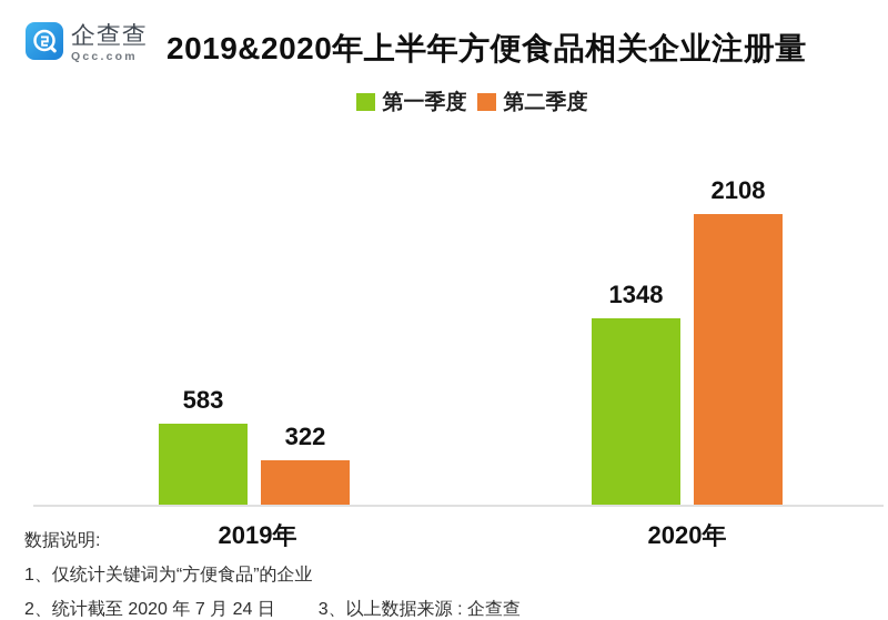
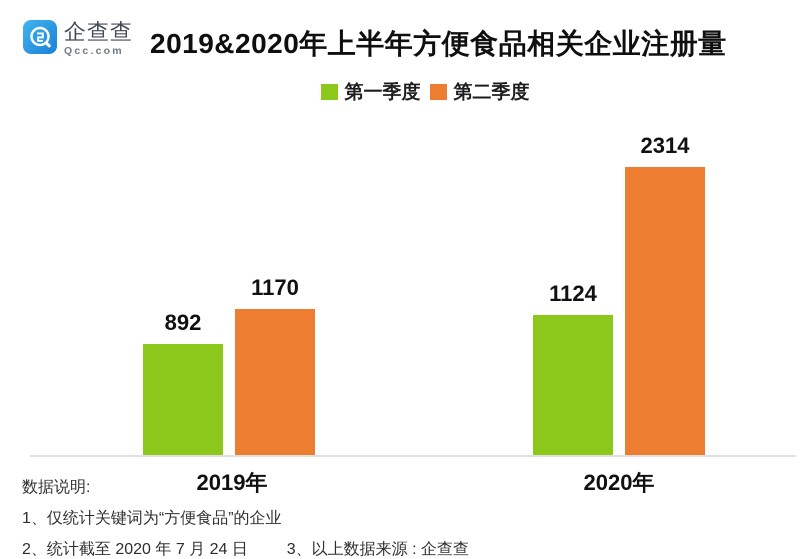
第一季度/2019年: 583 -> 892
第二季度/2019年: 322 -> 1170
第一季度/2020年: 1348 -> 1124
第二季度/2020年: 2108 -> 2314
